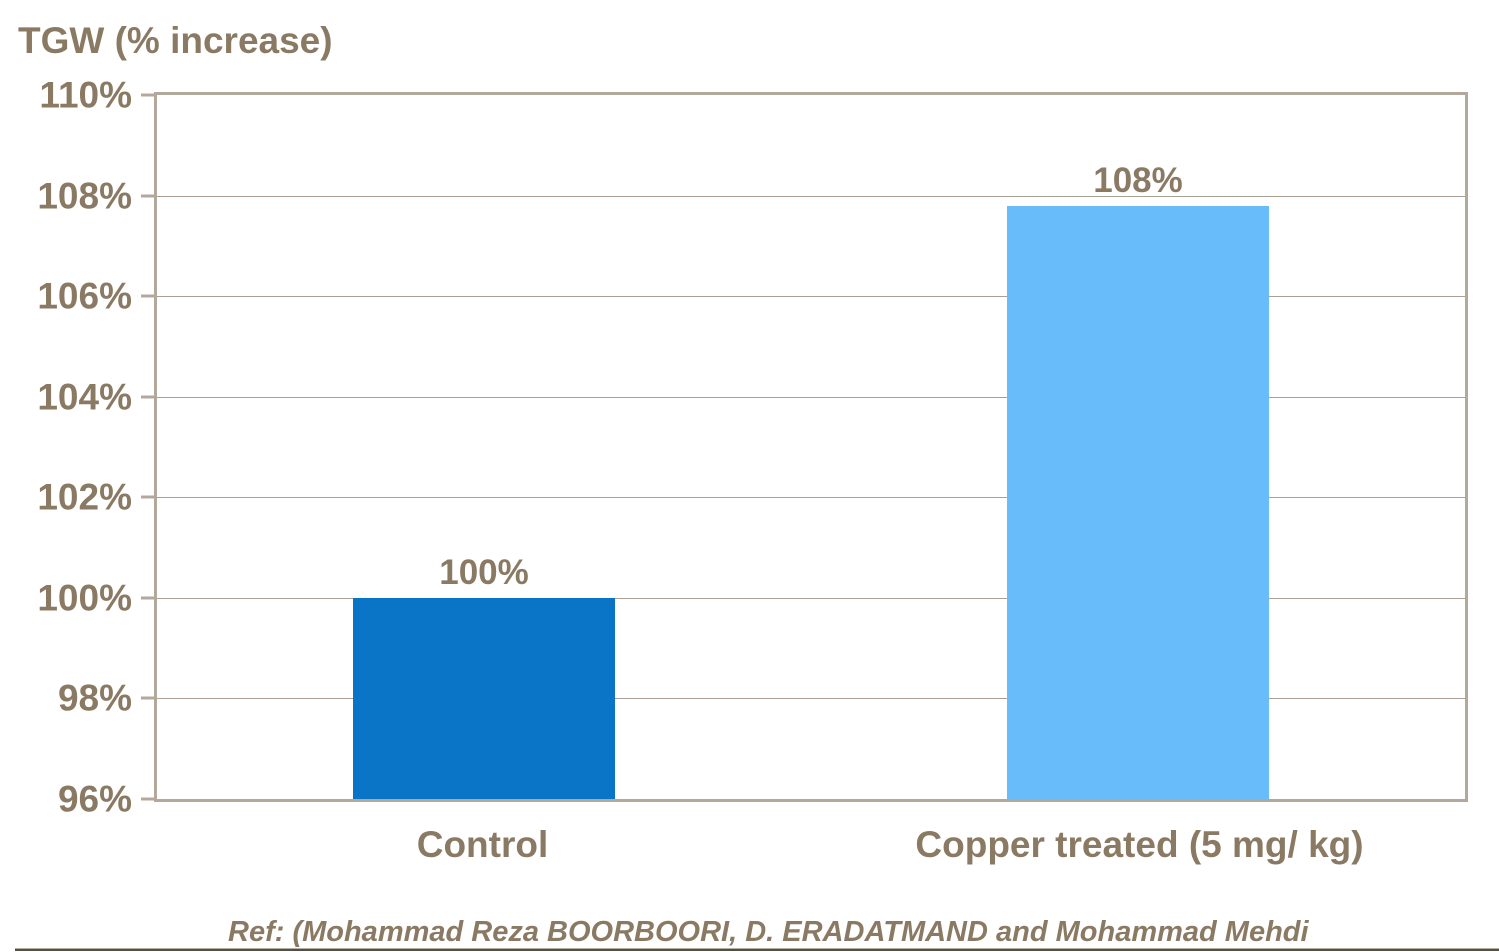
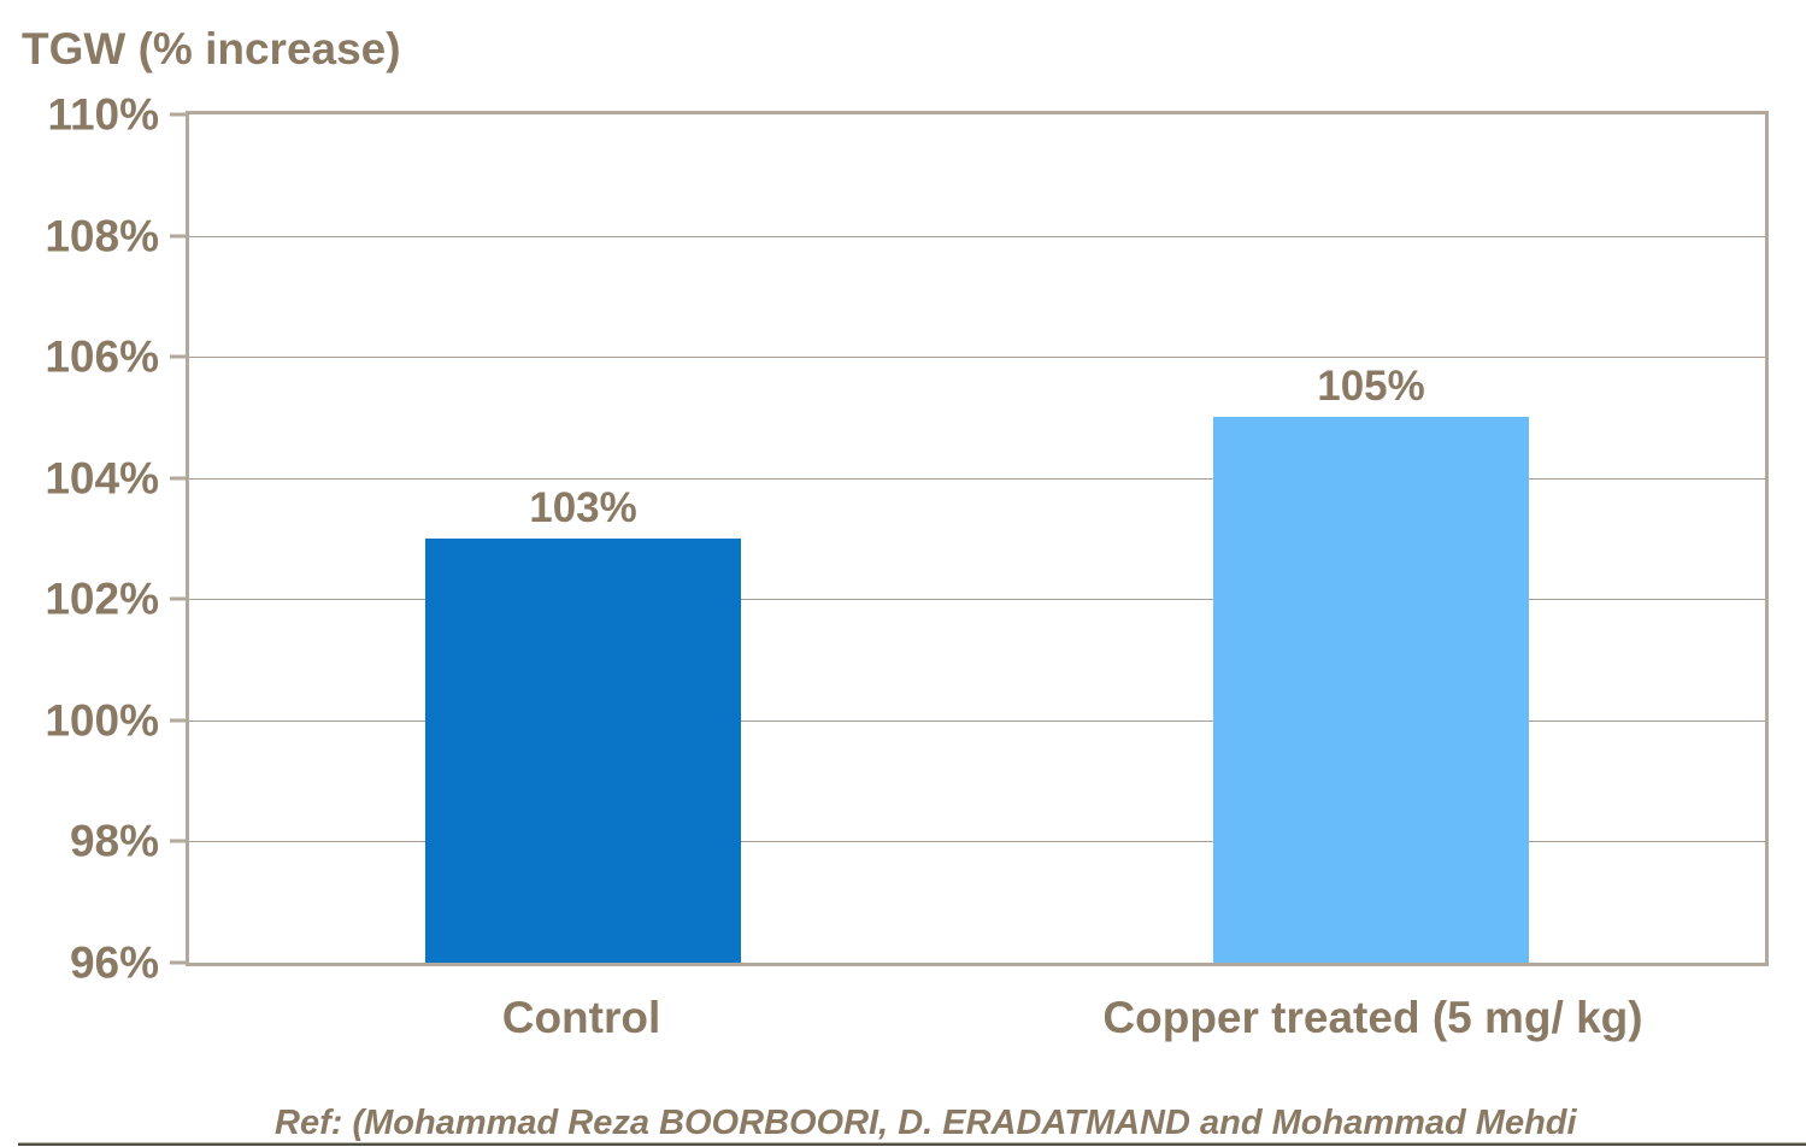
Control: 100% -> 103%
Copper treated (5 mg/ kg): 108% -> 105%
